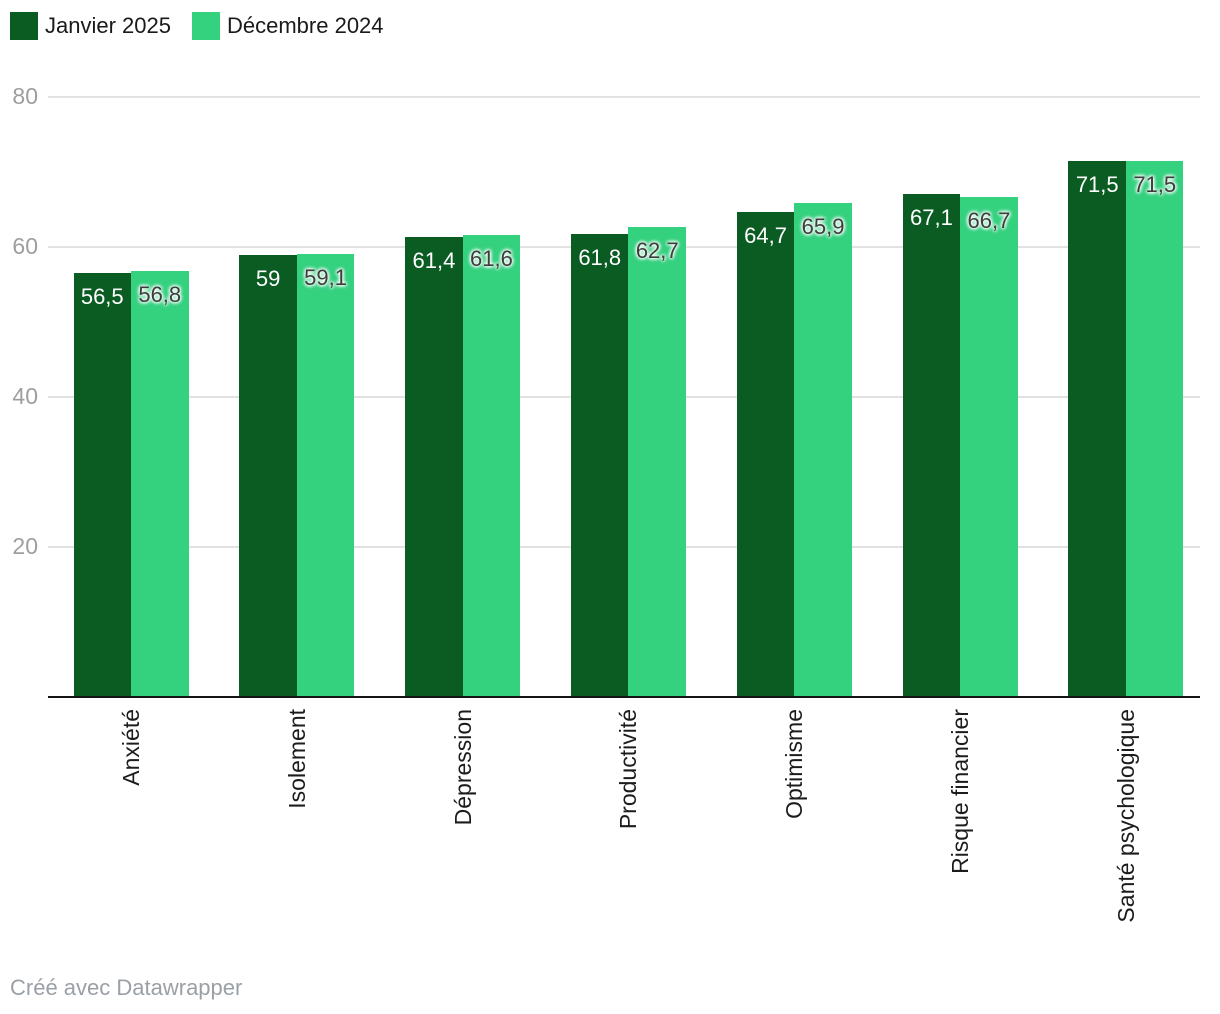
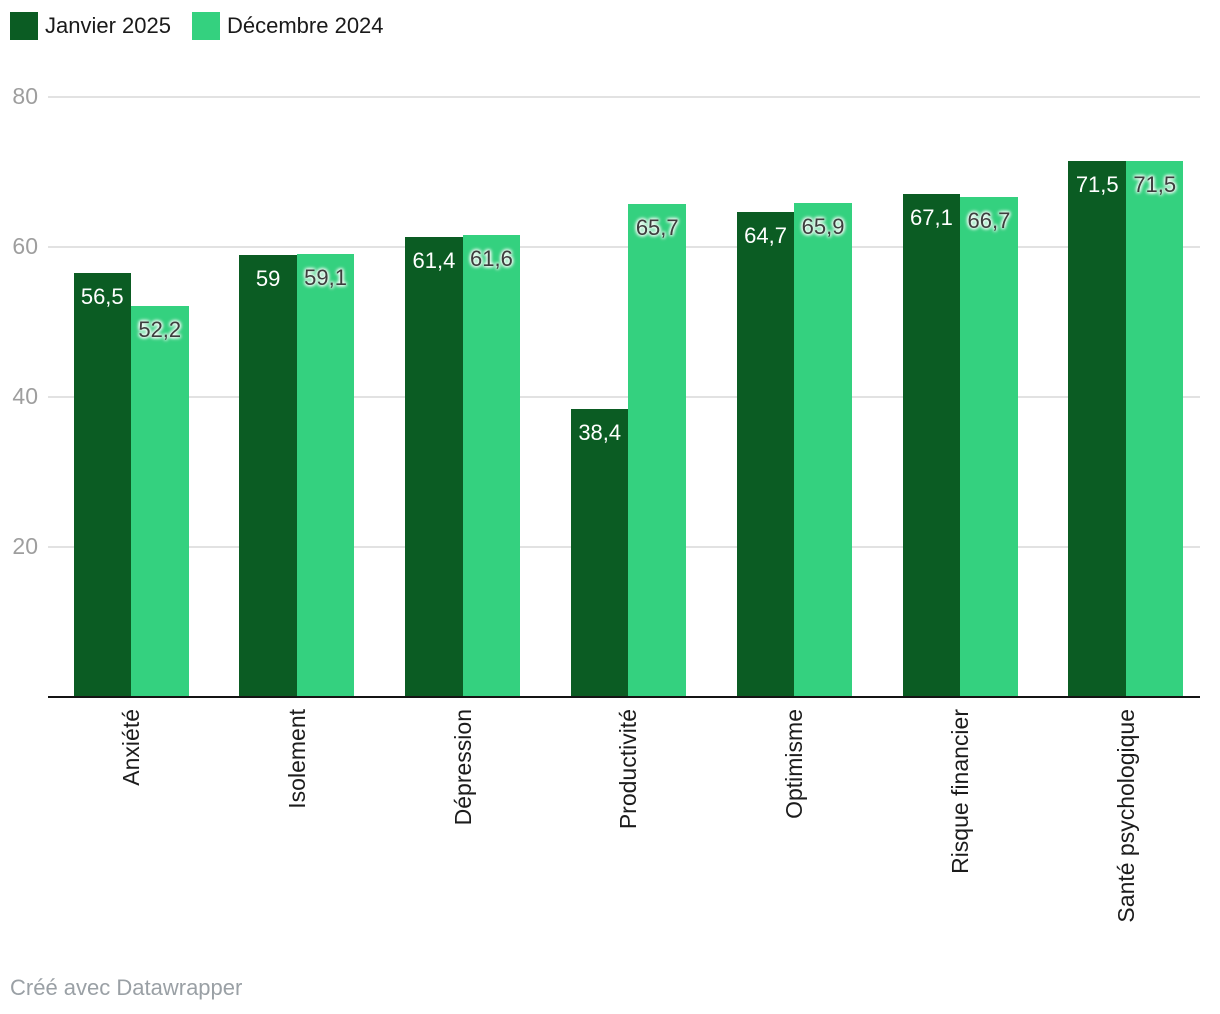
Décembre 2024/Anxiété: 56,8 -> 52,2
Janvier 2025/Productivité: 61,8 -> 38,4
Décembre 2024/Productivité: 62,7 -> 65,7
